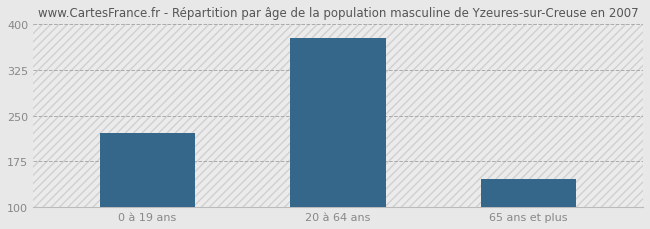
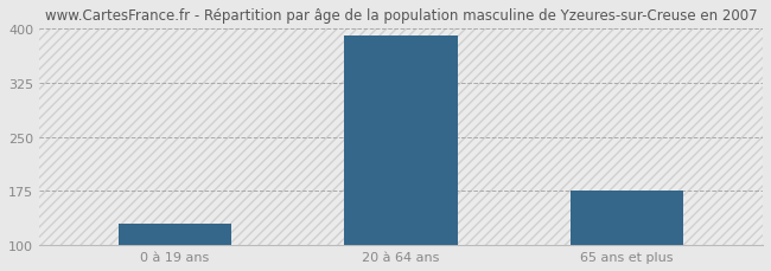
0 à 19 ans: 222 -> 130
20 à 64 ans: 378 -> 390
65 ans et plus: 146 -> 175
